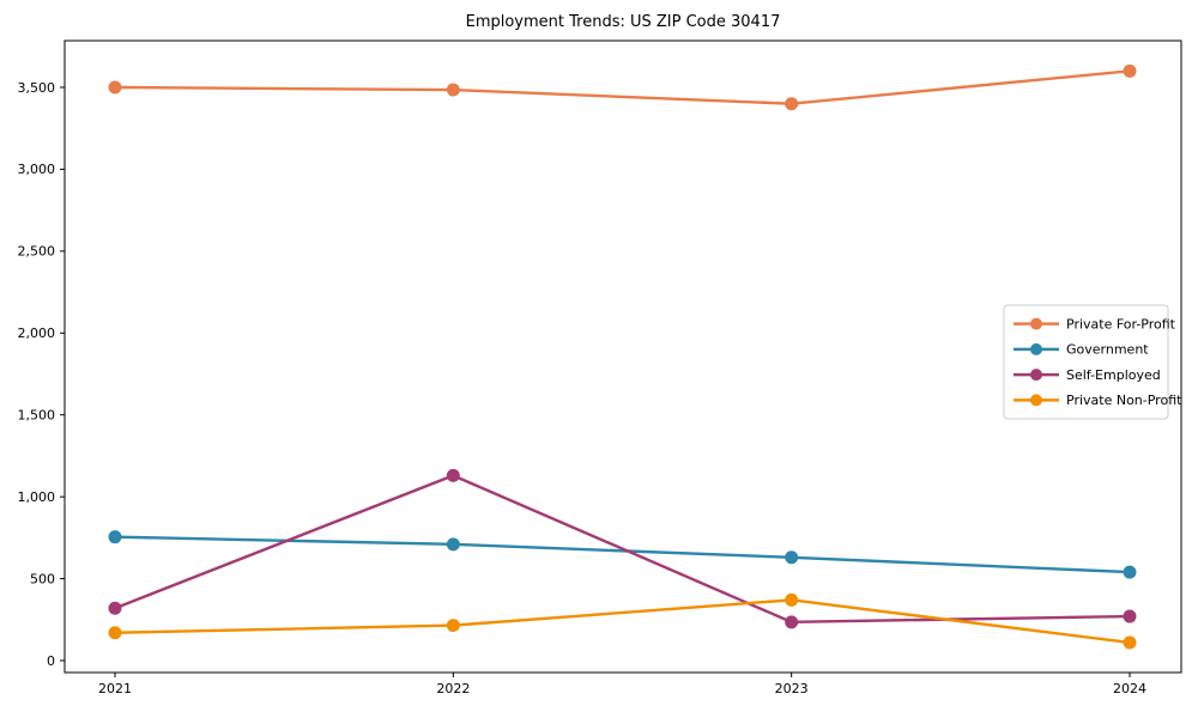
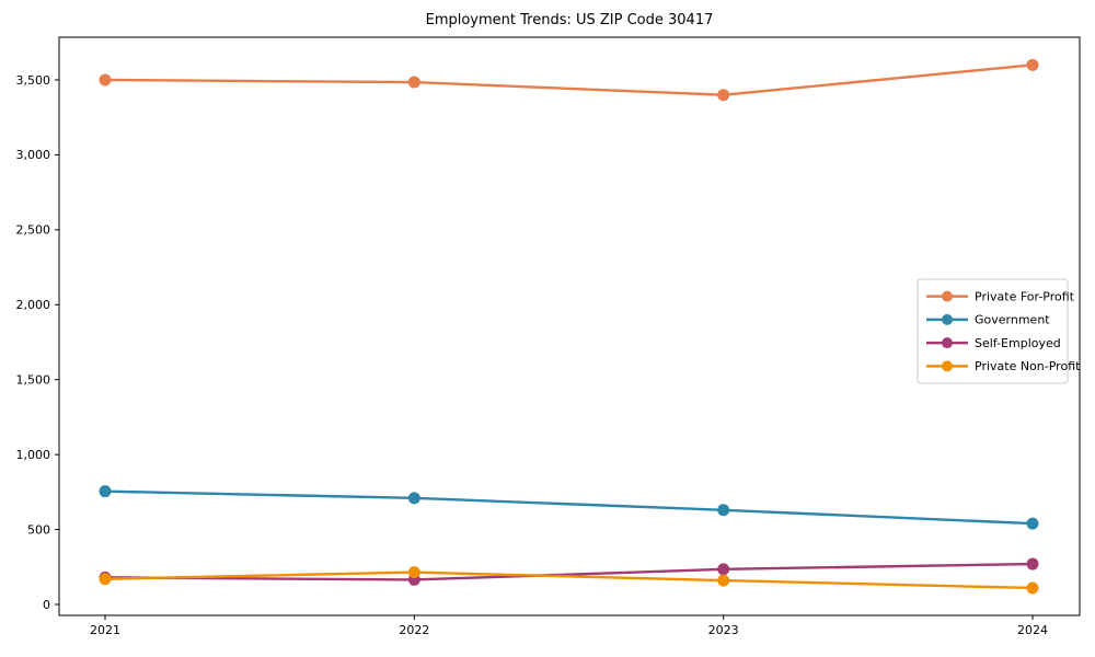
Self-Employed/2021: 320 -> 180
Self-Employed/2022: 1130 -> 160
Private Non-Profit/2023: 370 -> 160
